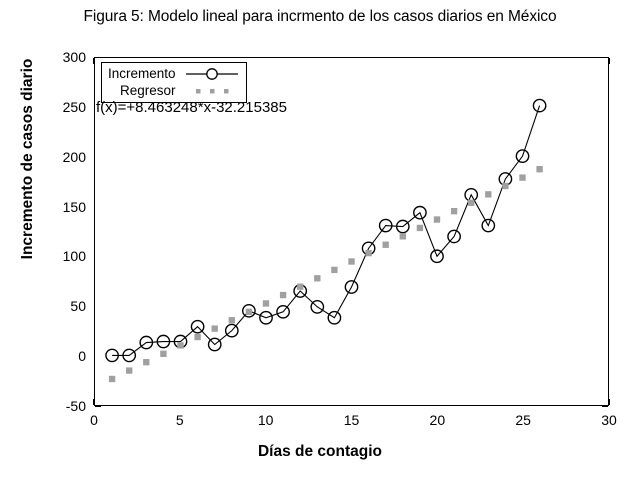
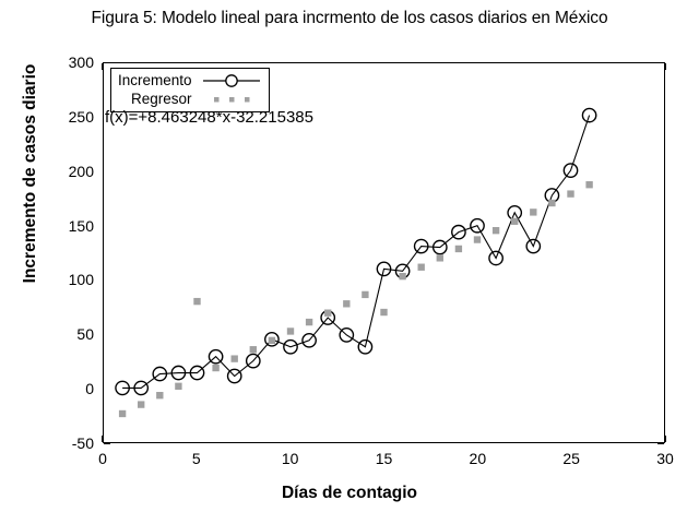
Regresor/5: 10 -> 80
Incremento/15: 70 -> 110
Regresor/15: 90 -> 70
Incremento/20: 100 -> 150
